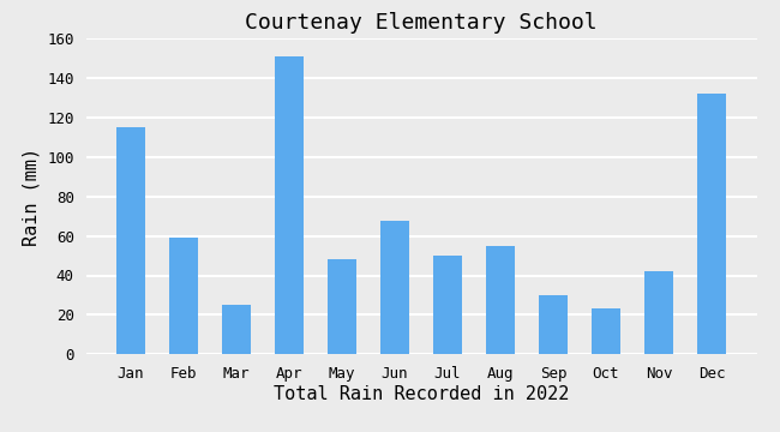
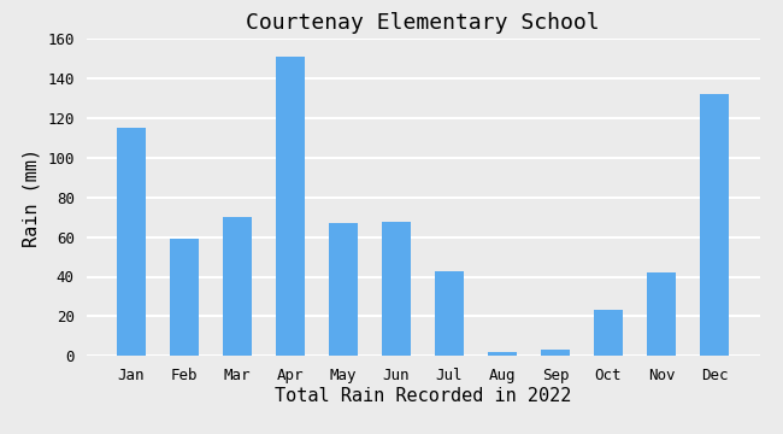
Mar: 25 -> 70
May: 48 -> 67
Jul: 50 -> 43
Aug: 55 -> 2
Sep: 30 -> 3
